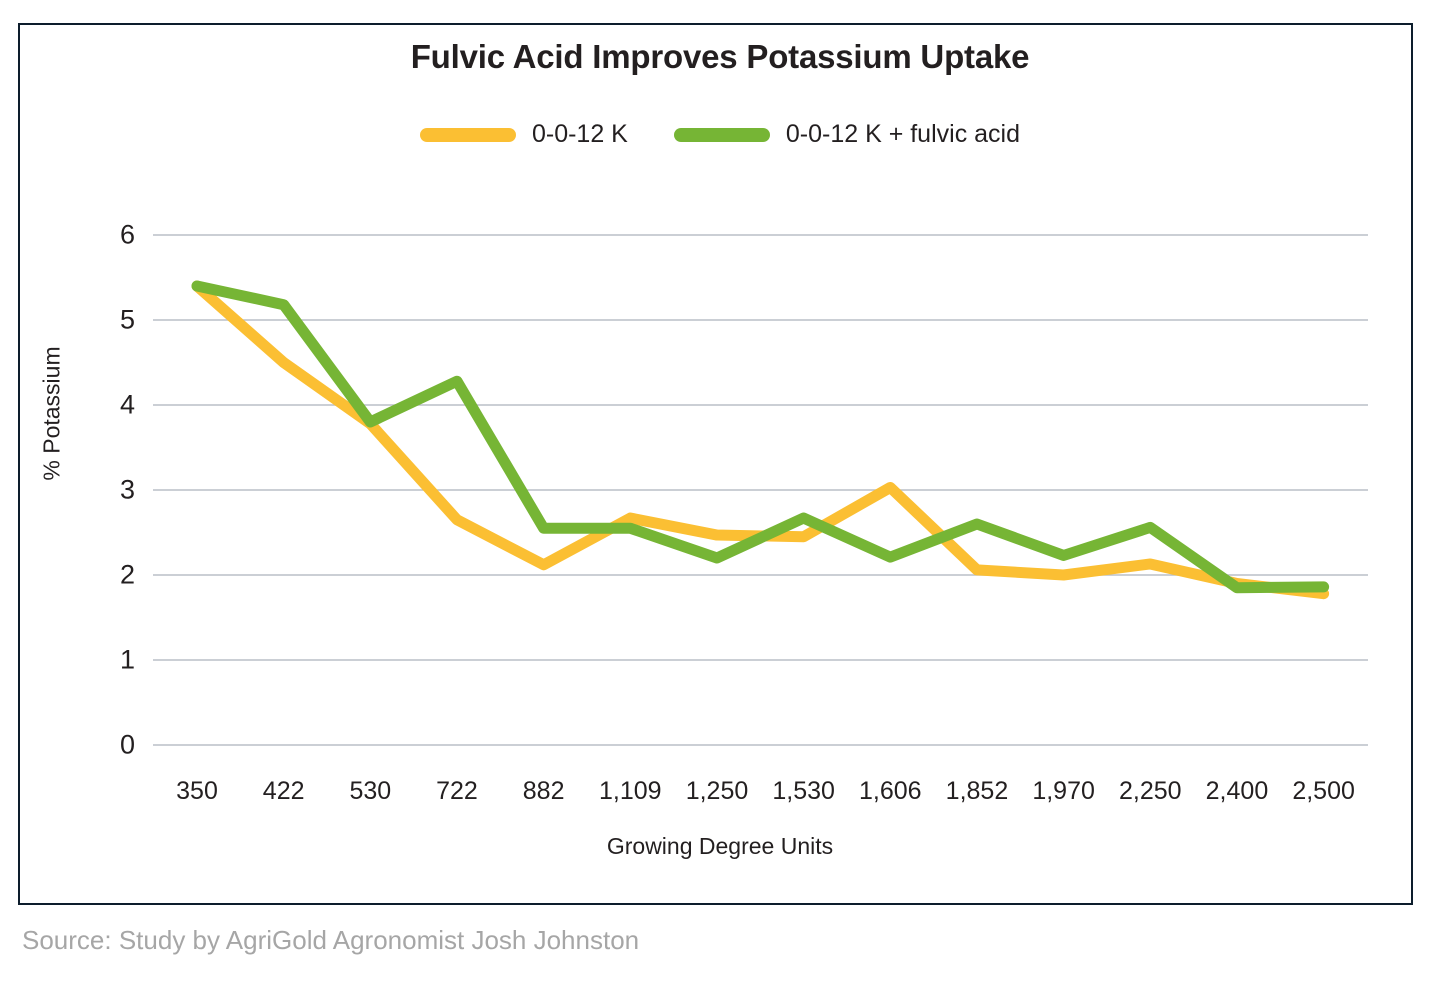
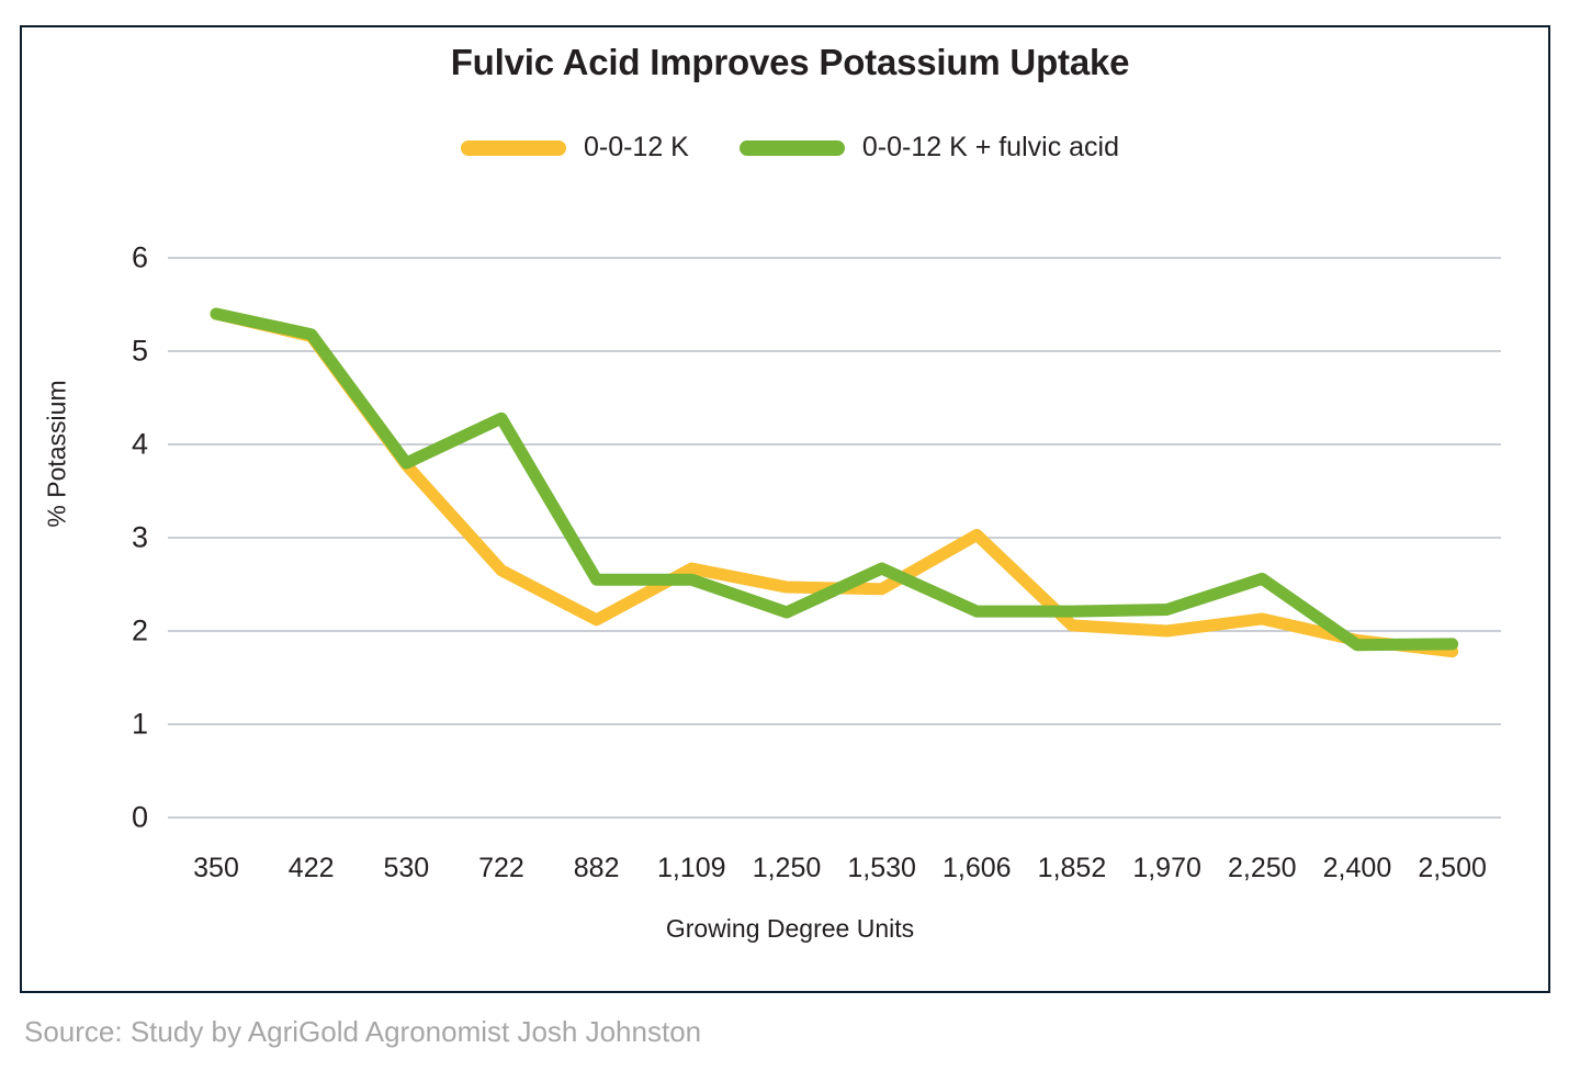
0-0-12 K/422: 4.5 -> 5.2
0-0-12 K + fulvic acid/1,852: 2.6 -> 2.2
